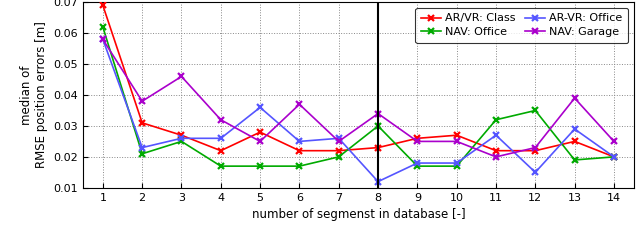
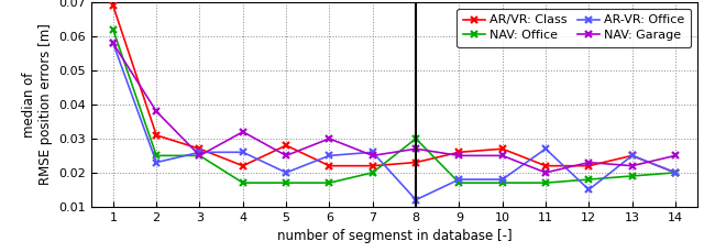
NAV: Office/2: 0.021 -> 0.025
NAV: Garage/3: 0.046 -> 0.025
AR-VR: Office/5: 0.036 -> 0.020
NAV: Garage/6: 0.037 -> 0.030
NAV: Garage/8: 0.034 -> 0.027
NAV: Office/11: 0.032 -> 0.017
NAV: Office/12: 0.035 -> 0.018
AR-VR: Office/13: 0.029 -> 0.025
NAV: Garage/13: 0.039 -> 0.022
